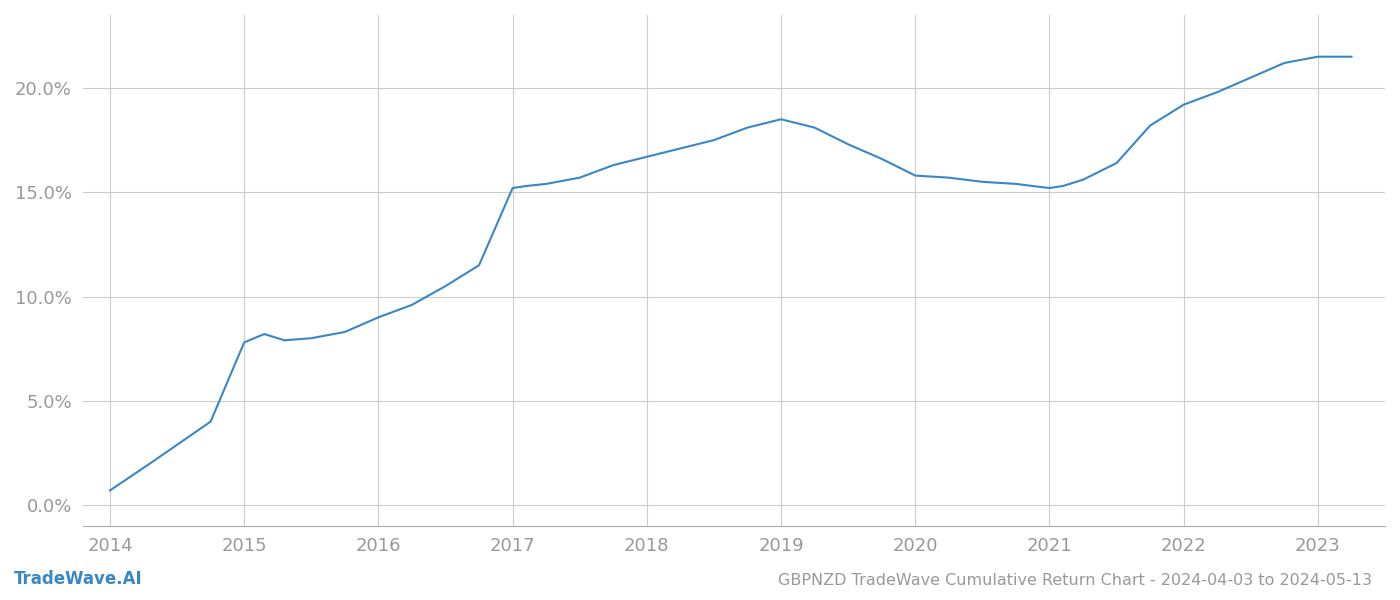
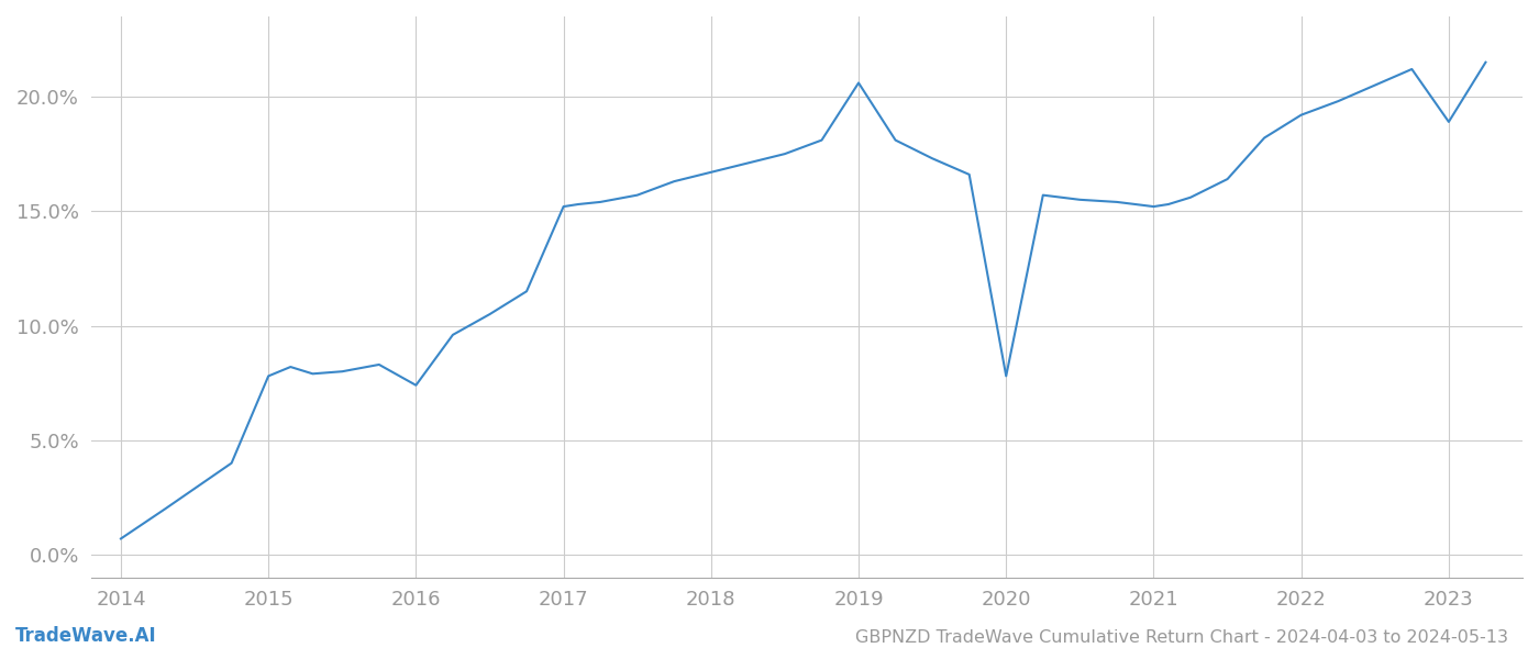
2016: 9.0% -> 7.4%
2019: 18.5% -> 20.6%
2020: 15.8% -> 7.8%
2023: 21.5% -> 18.9%
